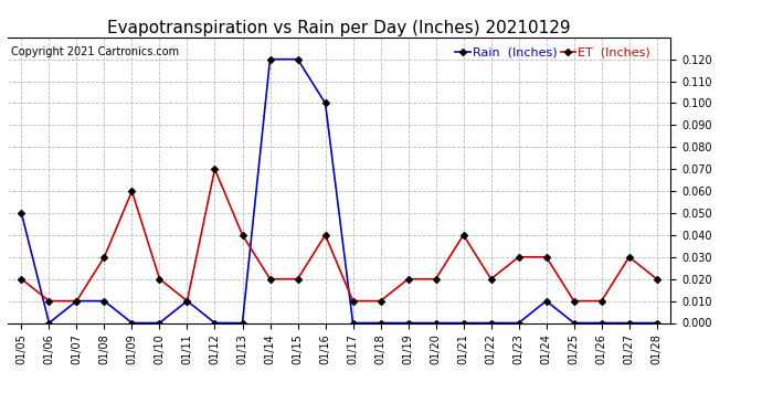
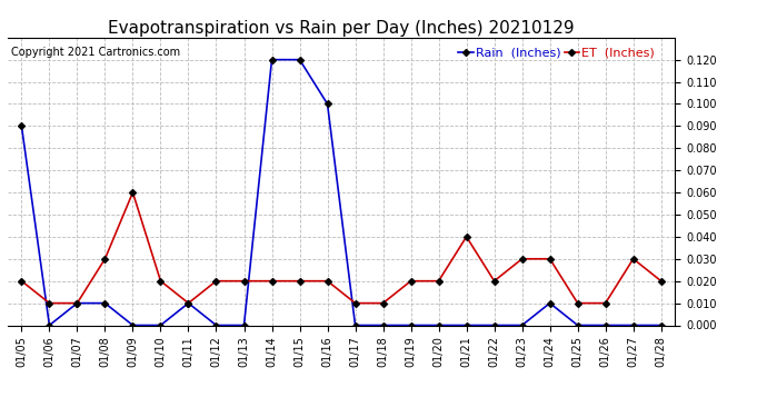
Rain (Inches)/01/05: 0.05 -> 0.09
ET (Inches)/01/12: 0.07 -> 0.02
ET (Inches)/01/13: 0.04 -> 0.02
ET (Inches)/01/16: 0.04 -> 0.02
